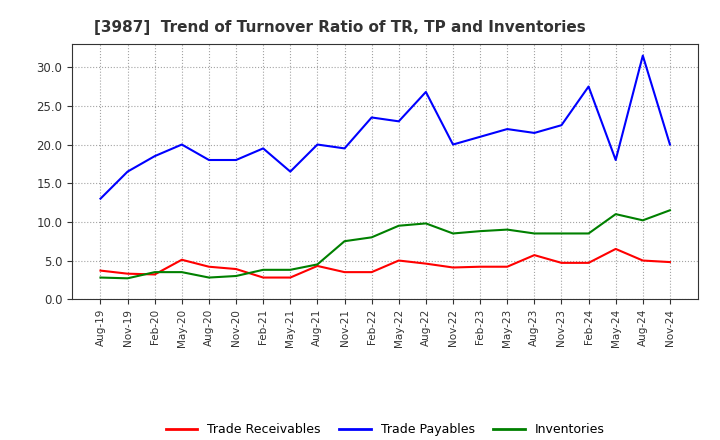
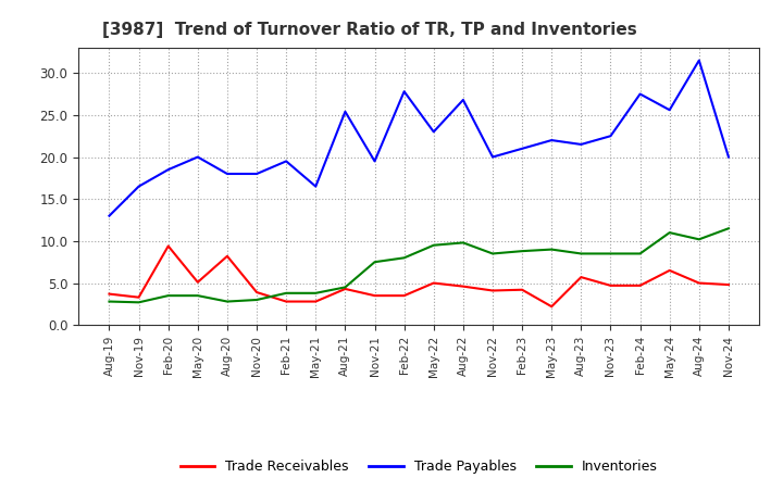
Trade Receivables/Feb-20: 3.2 -> 9.4
Trade Receivables/Aug-20: 4.2 -> 8.2
Trade Payables/Aug-21: 20.0 -> 25.4
Trade Payables/Feb-22: 23.5 -> 27.8
Trade Receivables/May-23: 4.2 -> 2.2
Trade Payables/May-24: 18.0 -> 25.6
